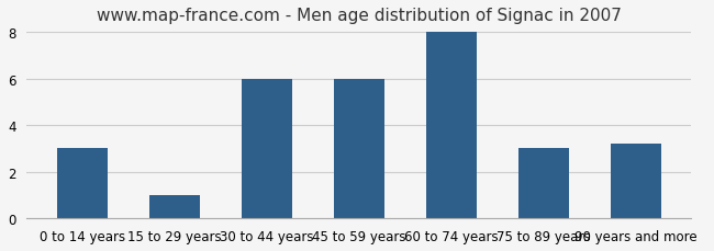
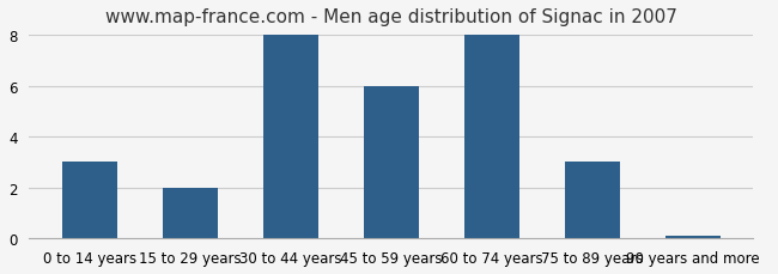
15 to 29 years: 1.0 -> 2.0
30 to 44 years: 6.0 -> 8.0
90 years and more: 3.2 -> 0.1
